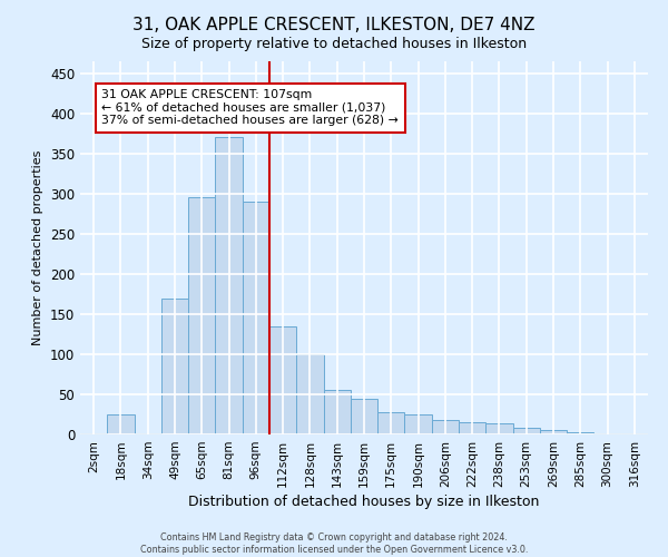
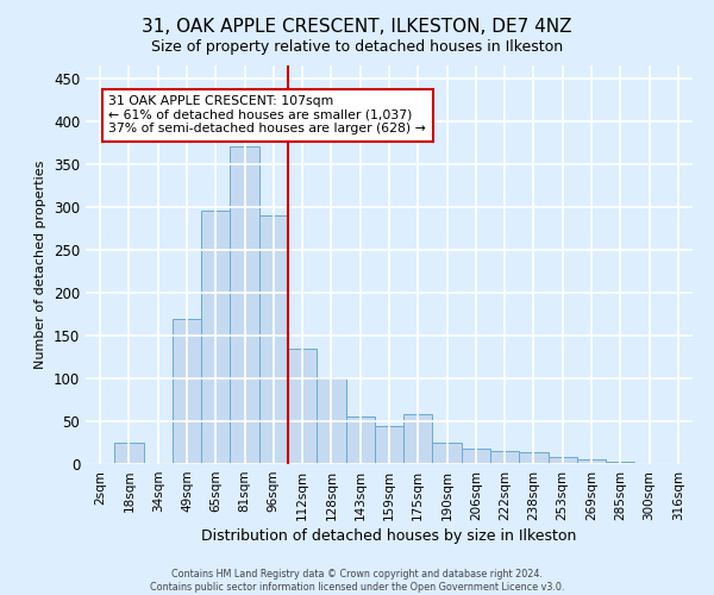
175sqm: 28 -> 58
